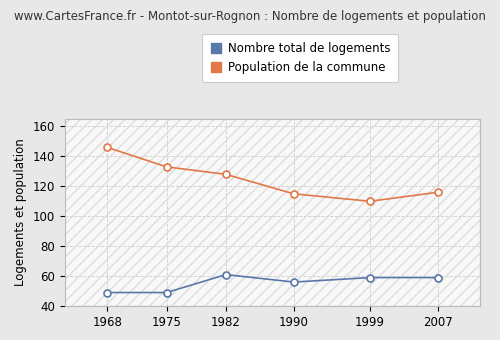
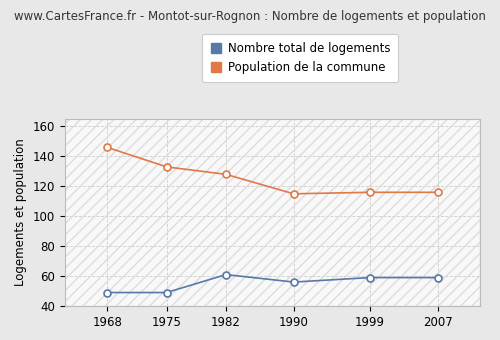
Population de la commune/1999: 110 -> 116
